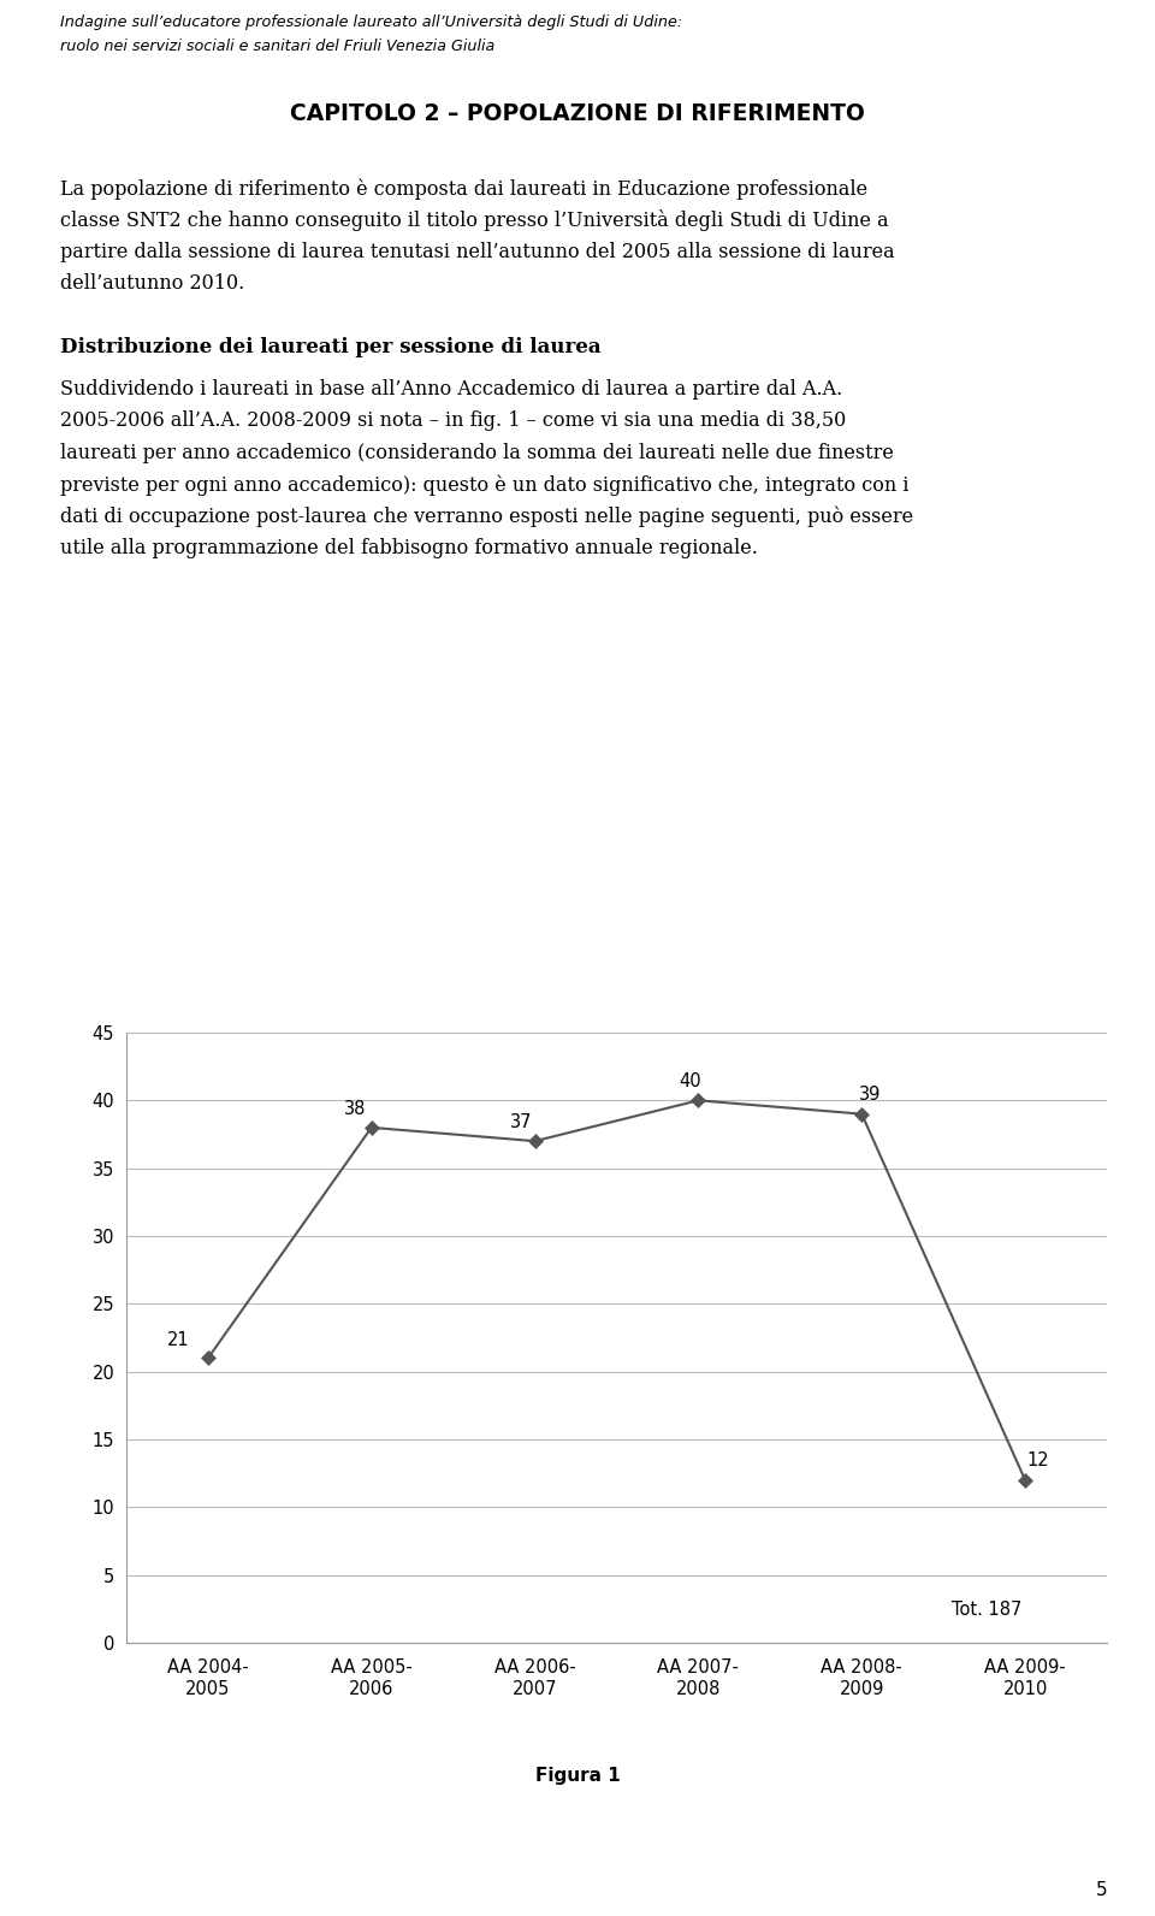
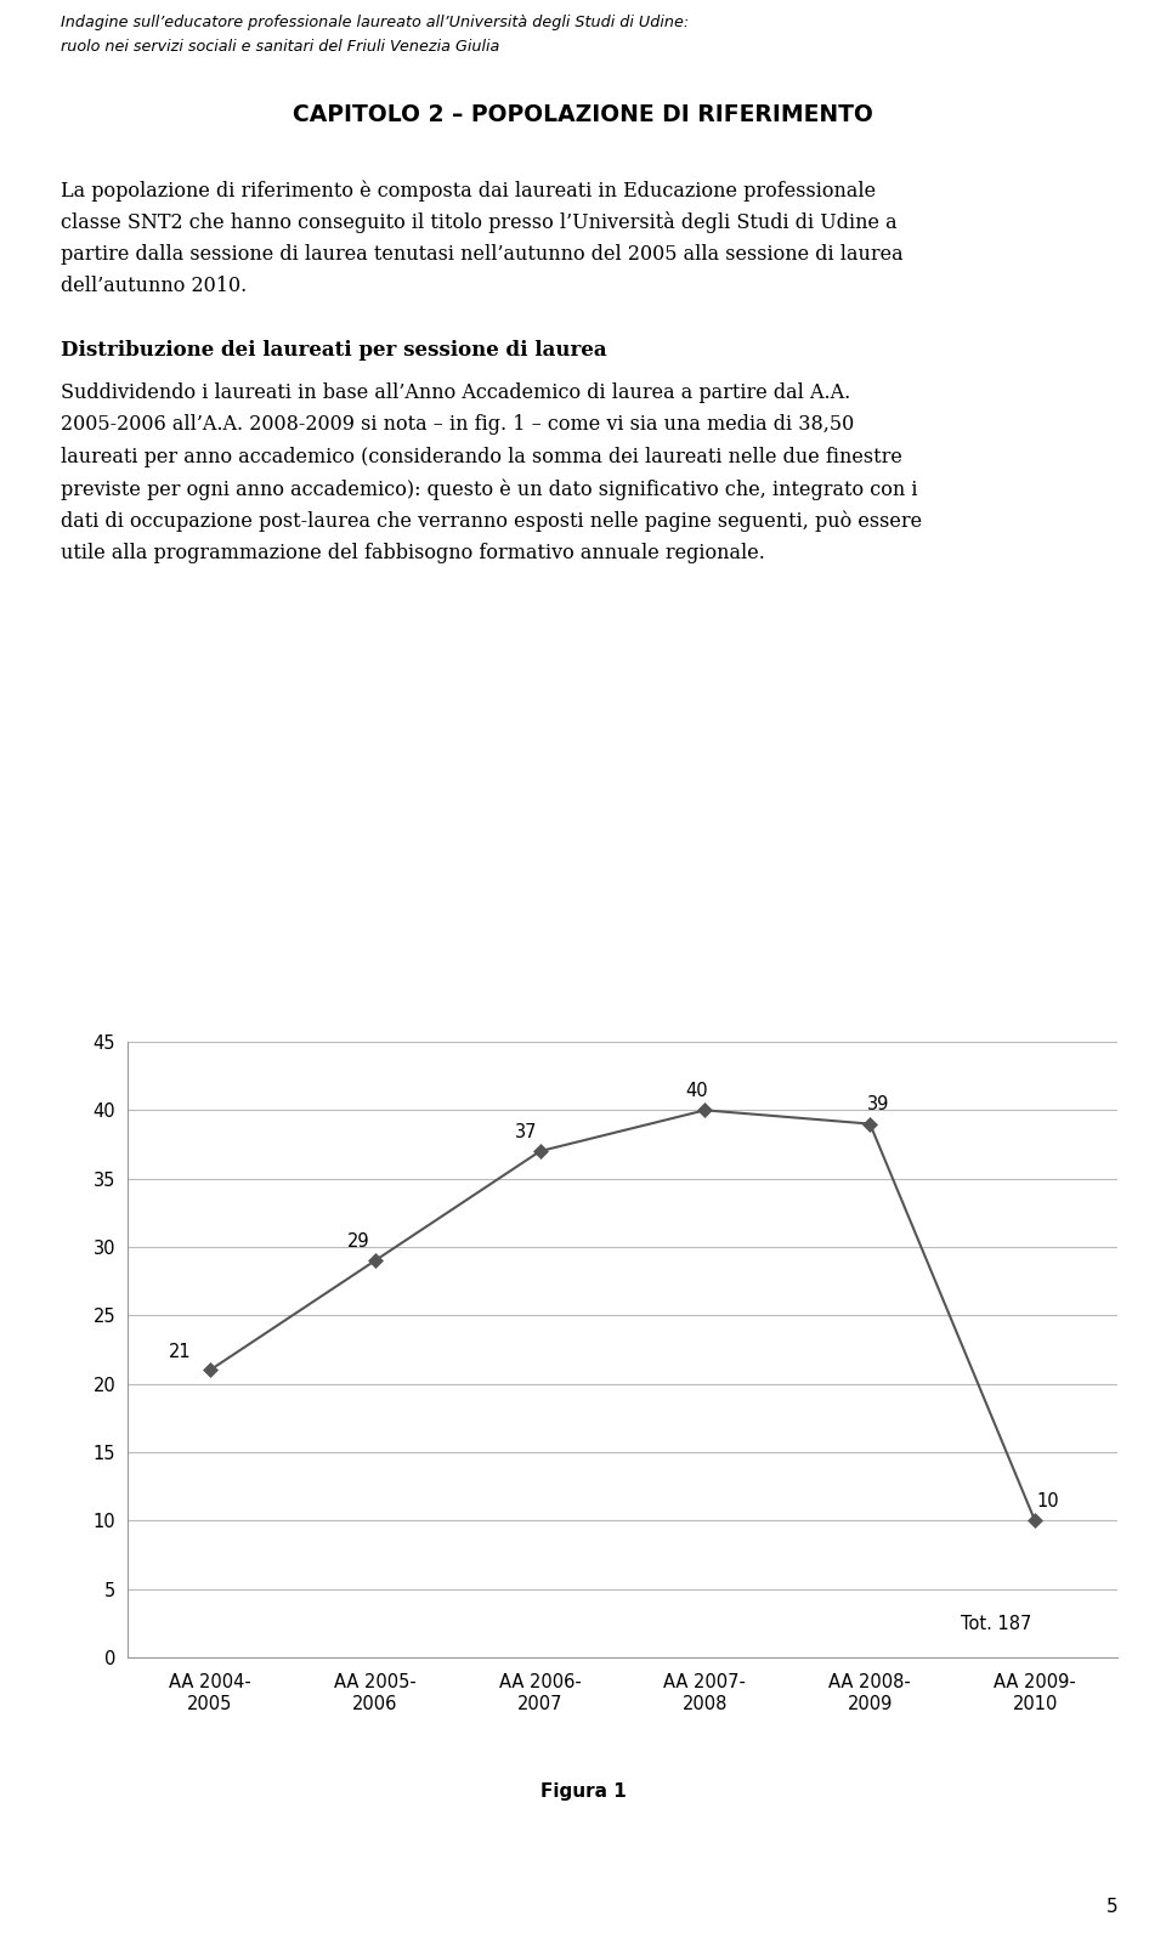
AA 2005- 2006: 38 -> 29
AA 2009- 2010: 12 -> 10
